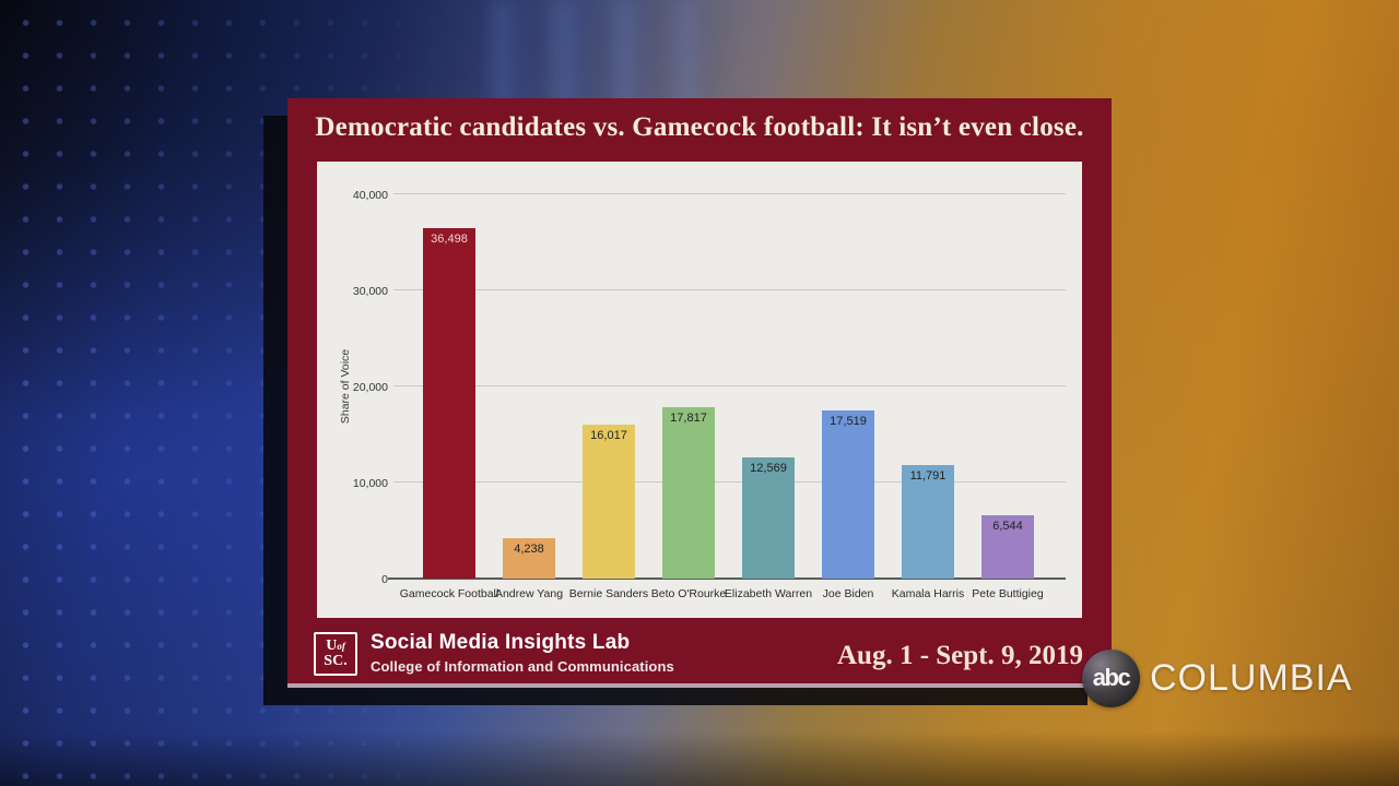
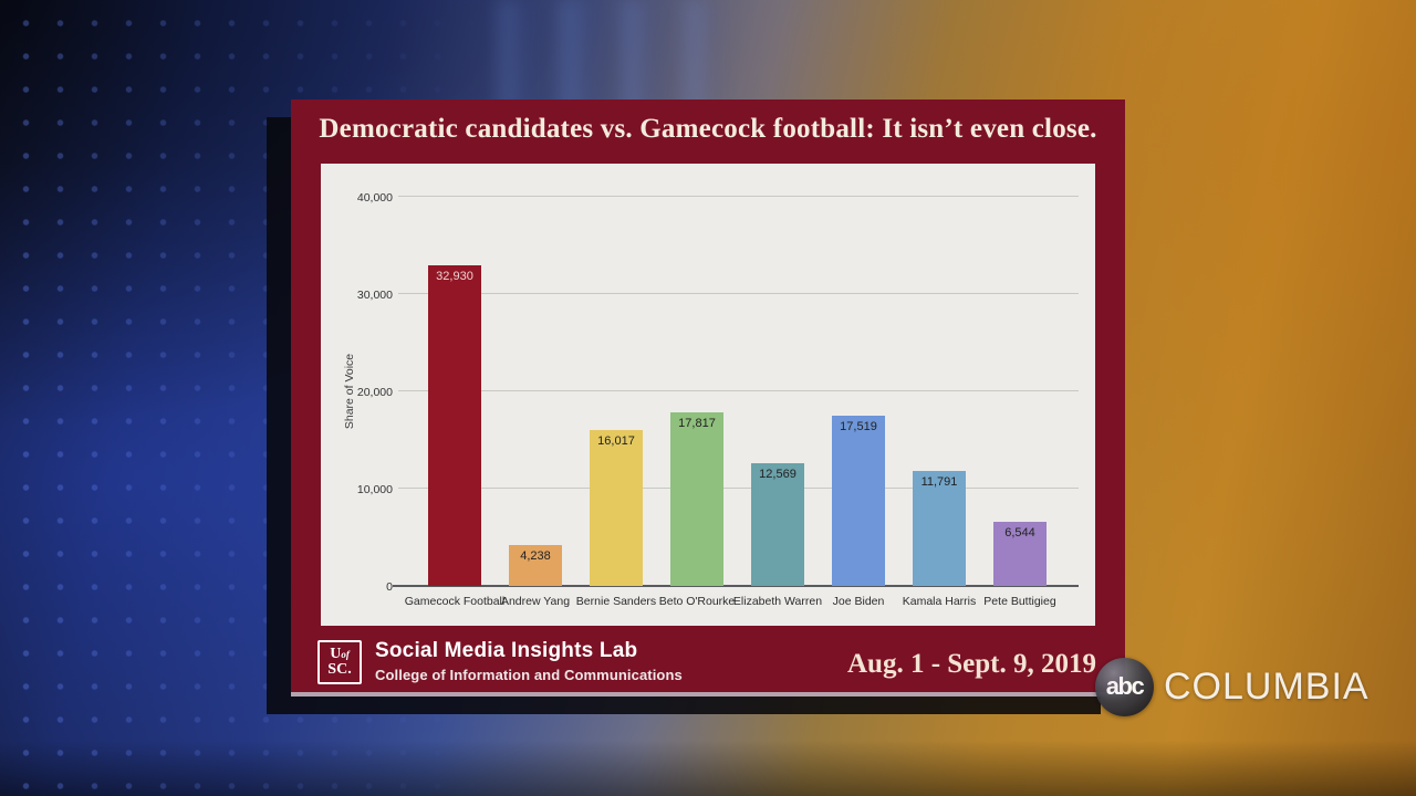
Gamecock Football: 36,498 -> 32,930
